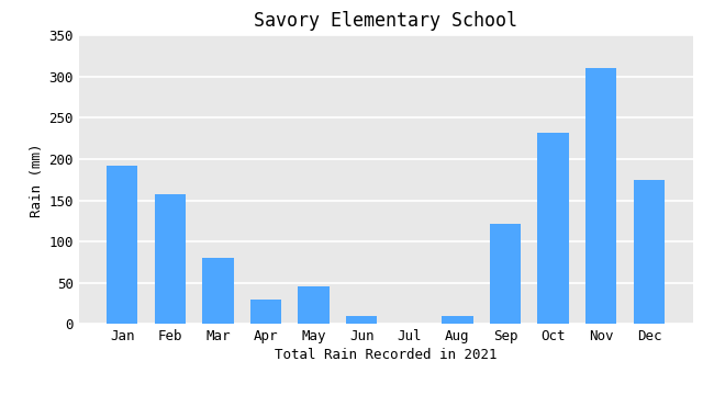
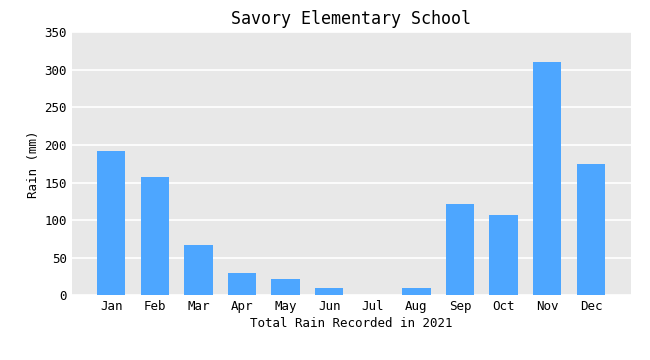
Mar: 80 -> 67
May: 46 -> 22
Oct: 232 -> 107
